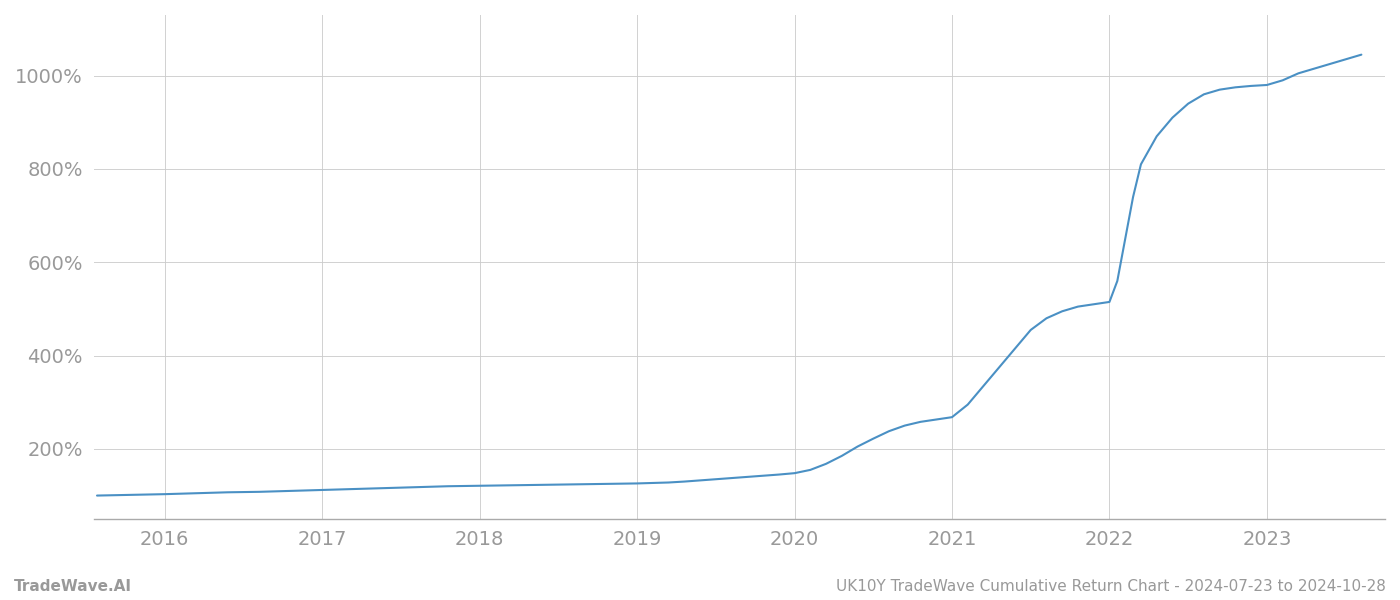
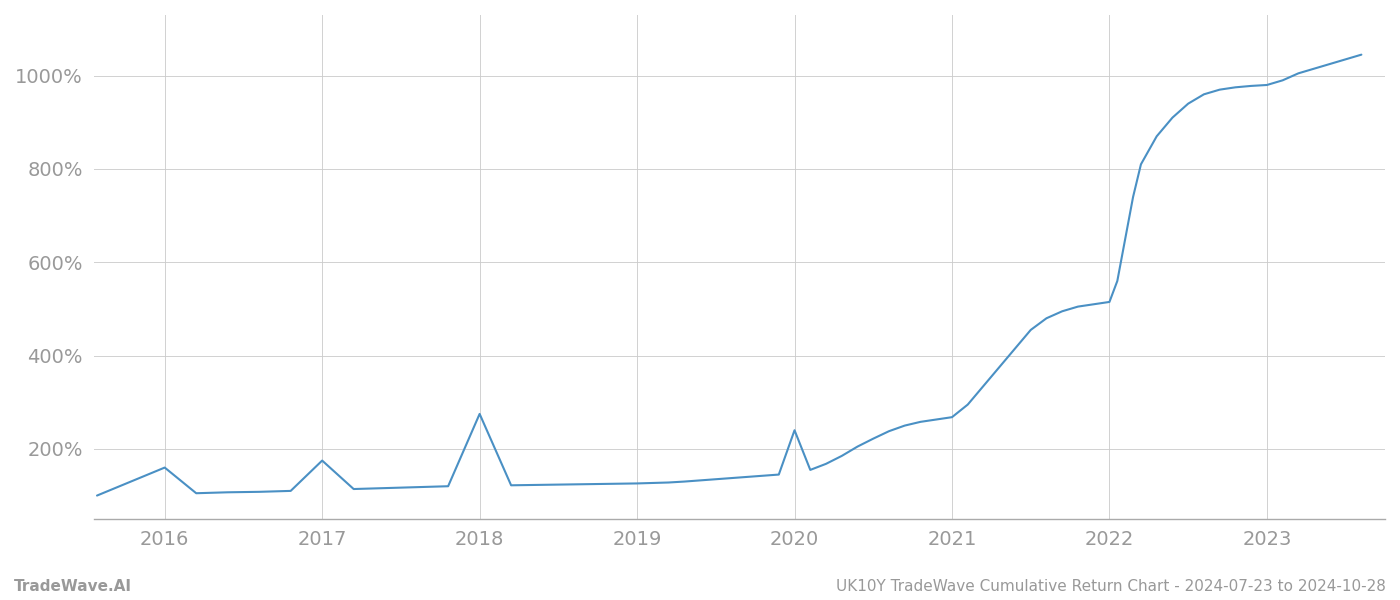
2016: 103% -> 160%
2017: 112% -> 175%
2018: 121% -> 275%
2020: 148% -> 240%
